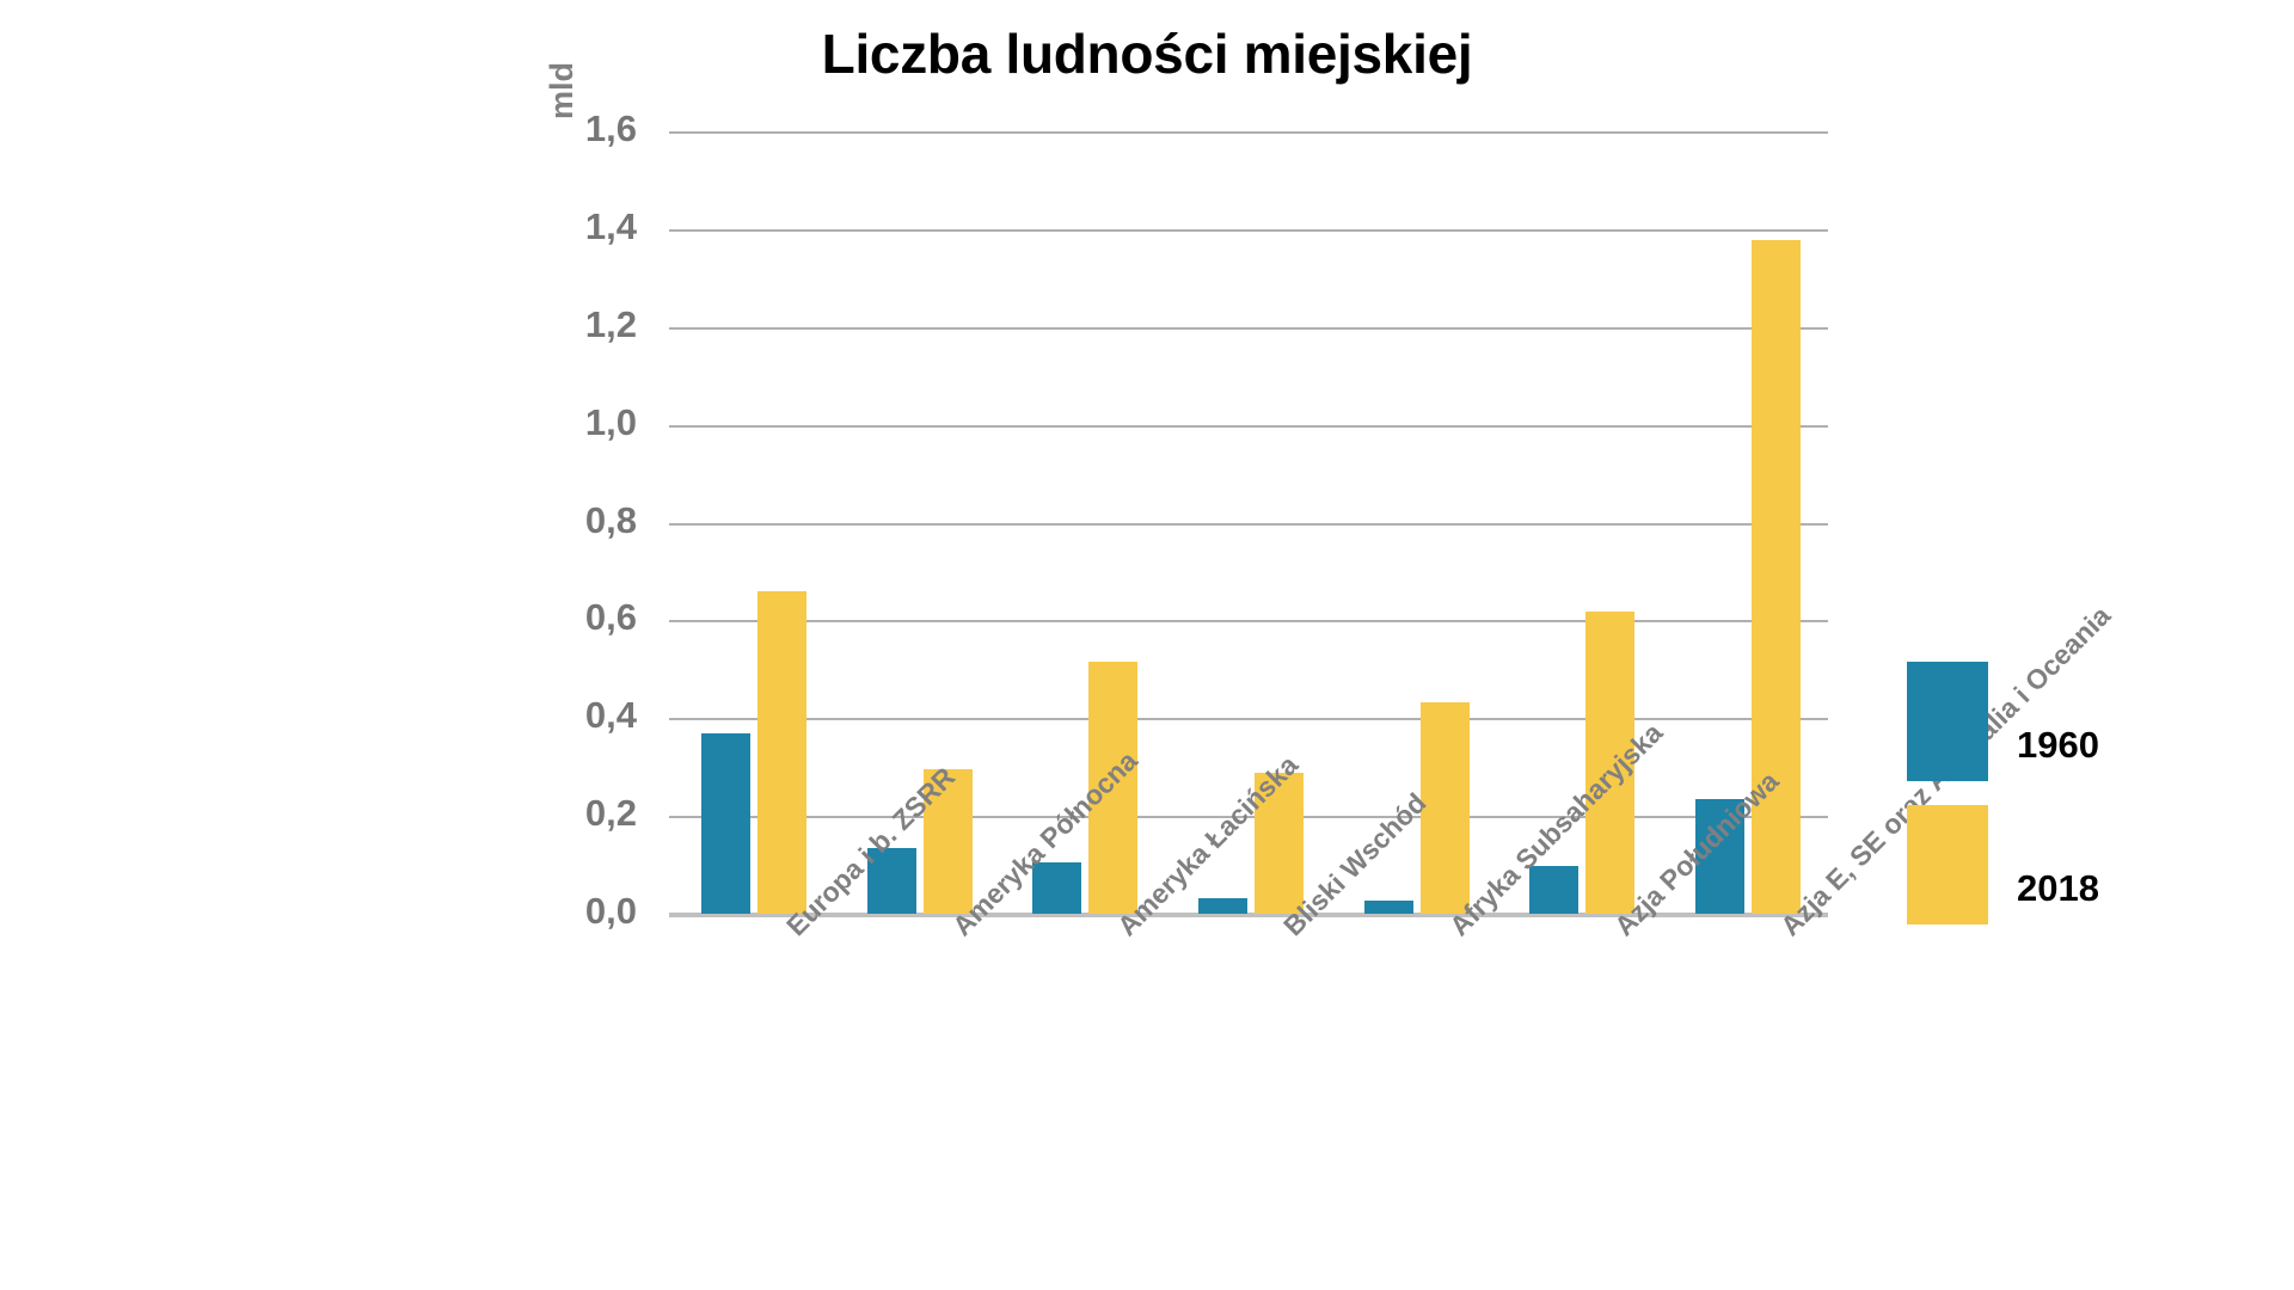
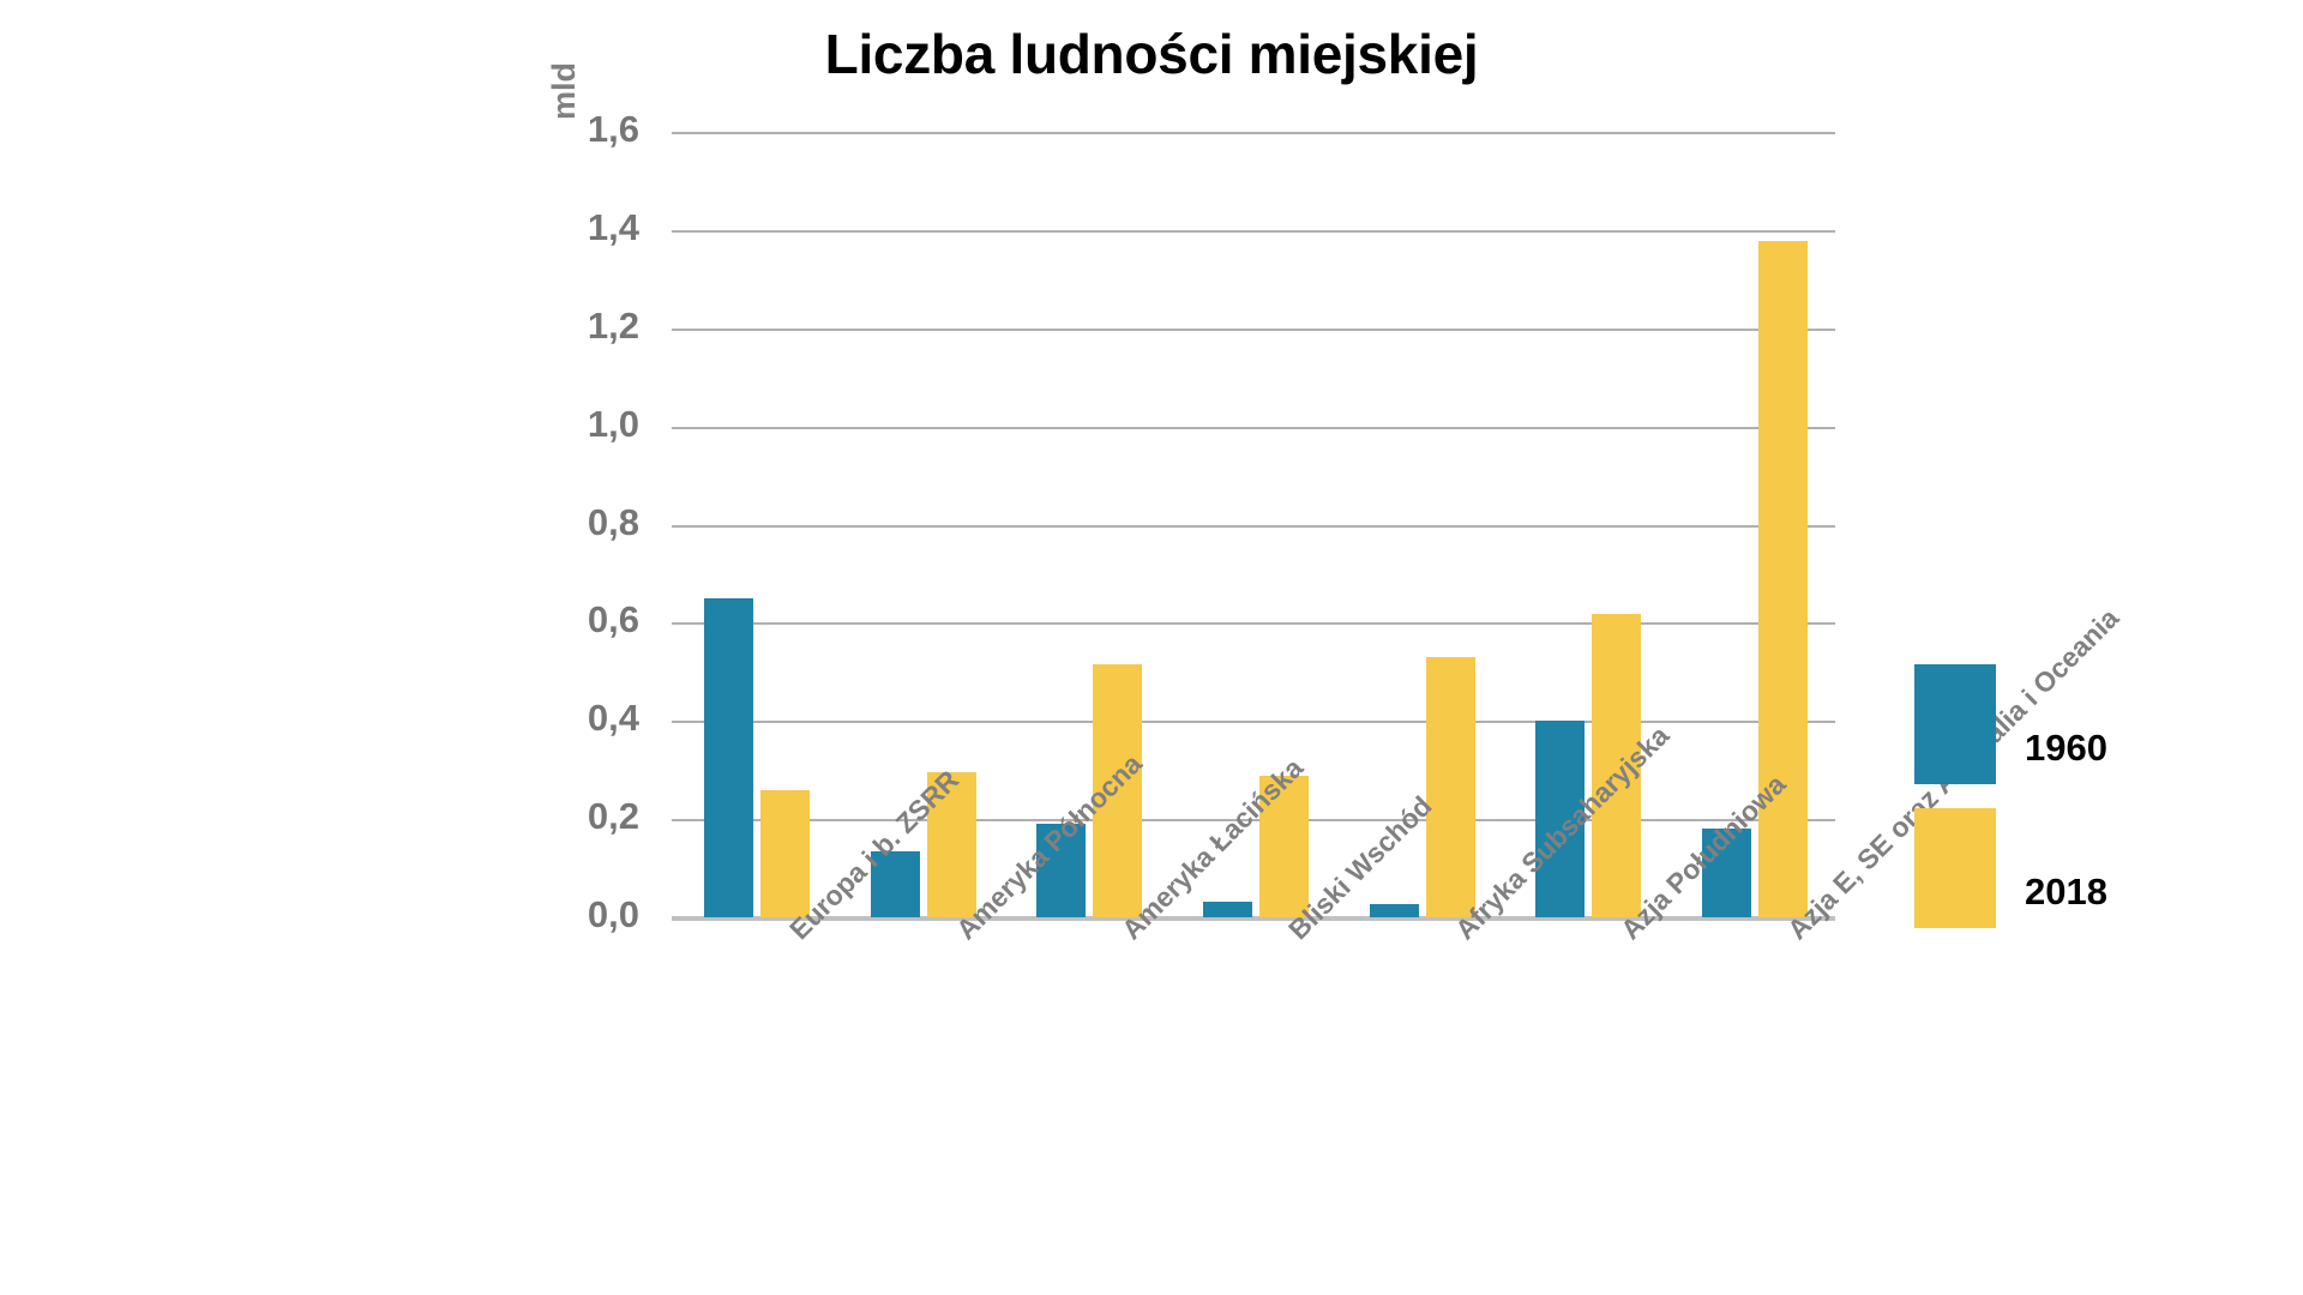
1960/Europa i b. ZSRR: 0,37 -> 0,65
2018/Europa i b. ZSRR: 0,66 -> 0,26
1960/Ameryka Łacińska: 0,10 -> 0,19
2018/Afryka Subsaharyjska: 0,43 -> 0,53
1960/Azja Południowa: 0,10 -> 0,40
1960/Azja E, SE oraz Australia i Oceania: 0,23 -> 0,18
